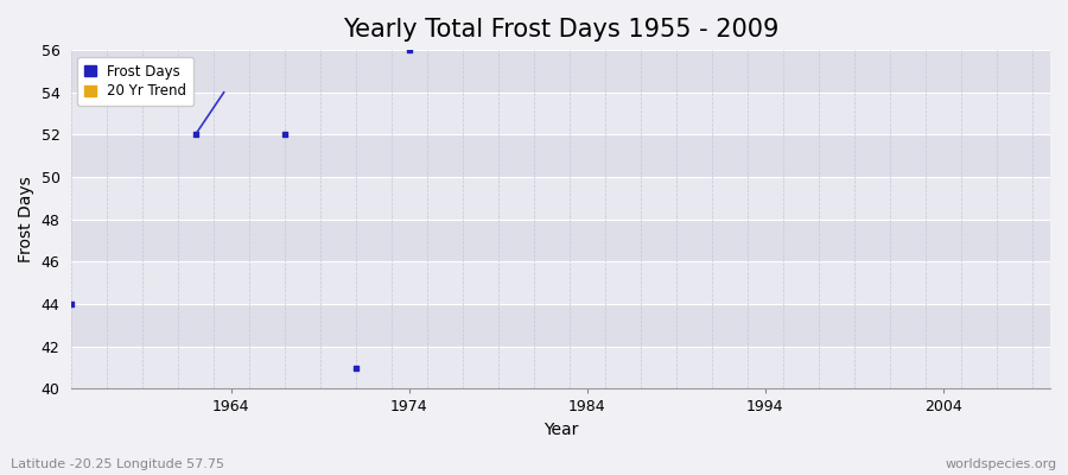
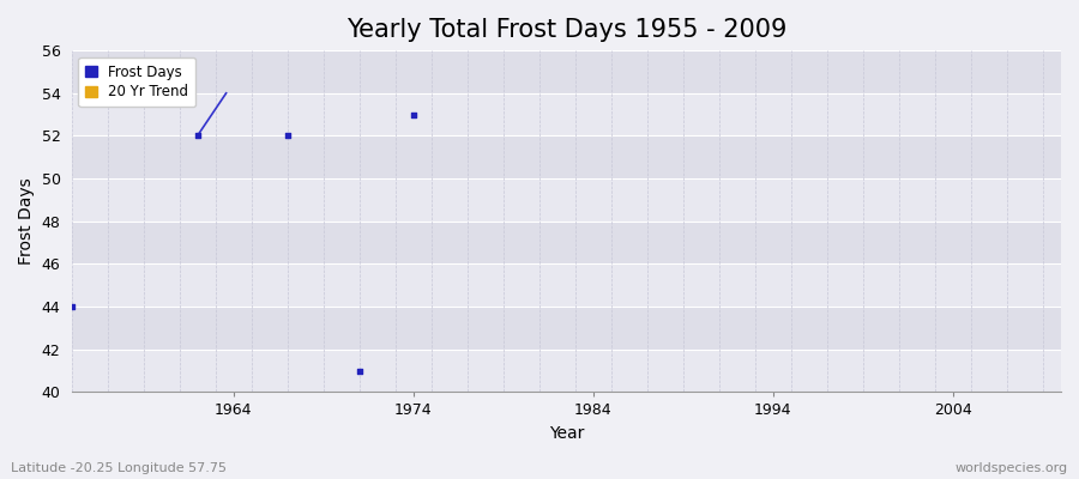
1974: 56 -> 53
